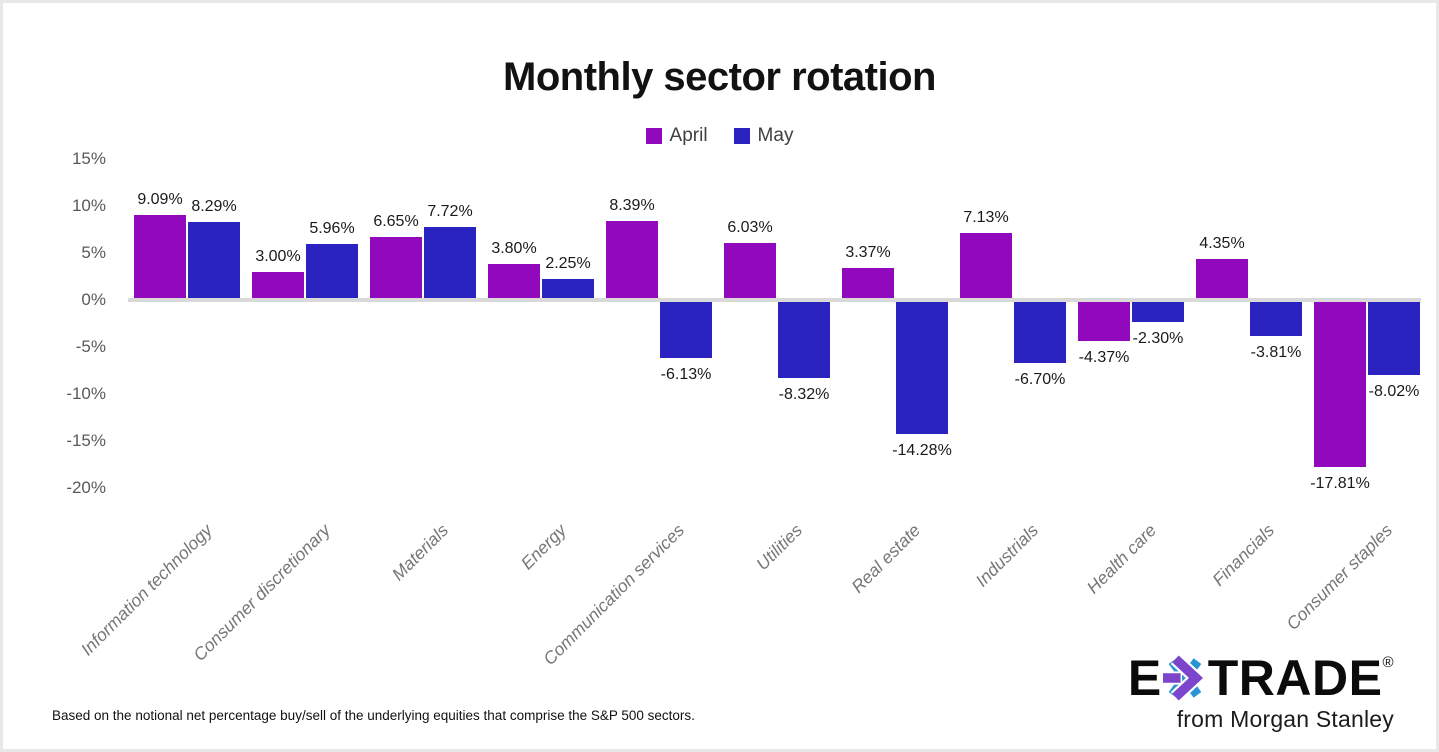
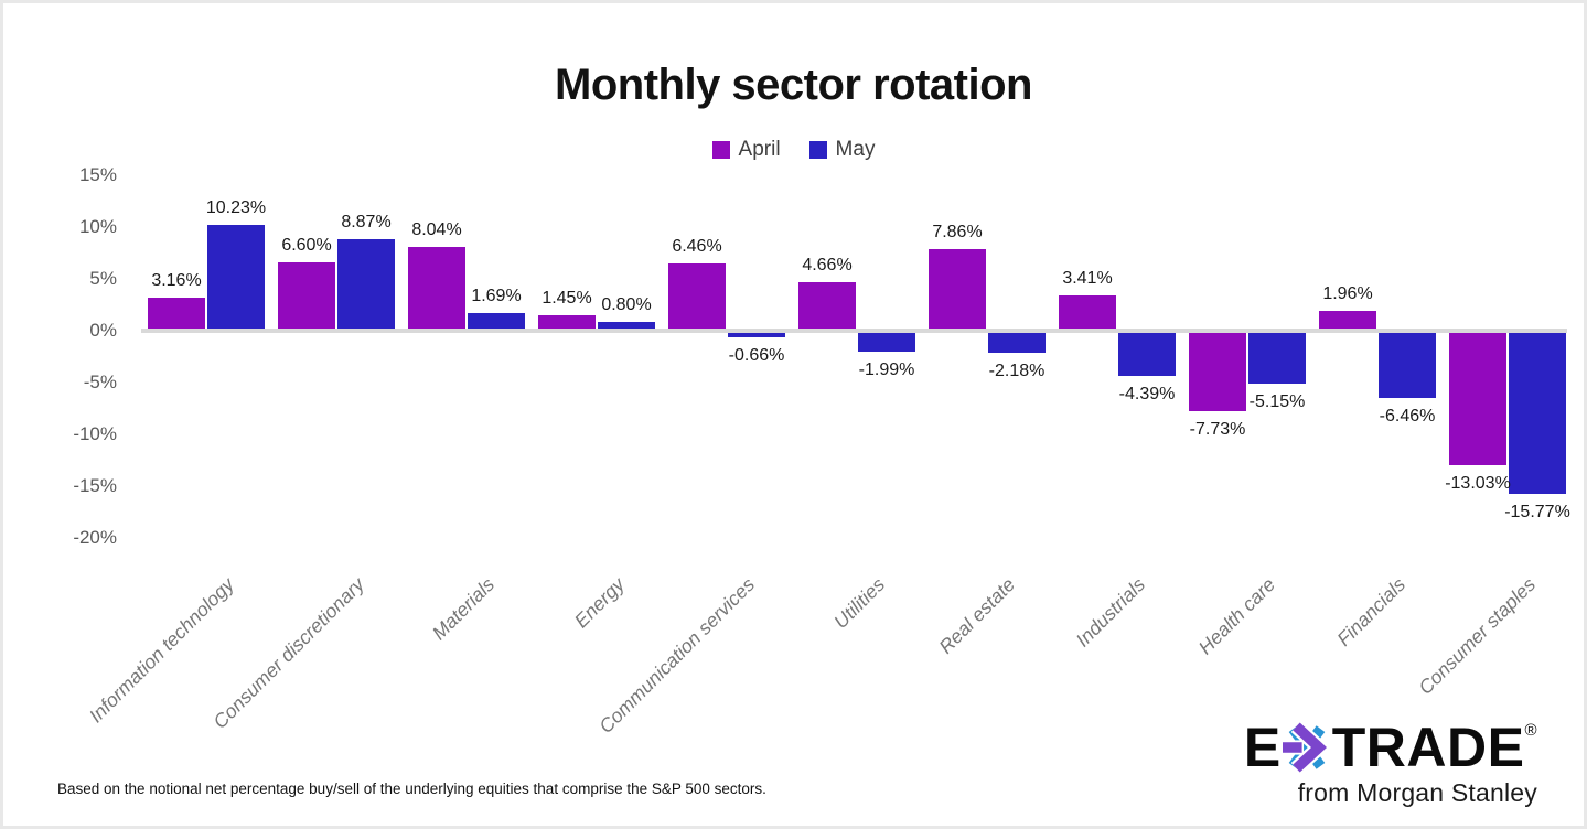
April/Information technology: 9.09% -> 3.16%
May/Information technology: 8.29% -> 10.23%
April/Consumer discretionary: 3.00% -> 6.60%
May/Consumer discretionary: 5.96% -> 8.87%
April/Materials: 6.65% -> 8.04%
May/Materials: 7.72% -> 1.69%
April/Energy: 3.80% -> 1.45%
May/Energy: 2.25% -> 0.80%
April/Communication services: 8.39% -> 6.46%
May/Communication services: -6.13% -> -0.66%
April/Utilities: 6.03% -> 4.66%
May/Utilities: -8.32% -> -1.99%
April/Real estate: 3.37% -> 7.86%
May/Real estate: -14.28% -> -2.18%
April/Industrials: 7.13% -> 3.41%
May/Industrials: -6.70% -> -4.39%
April/Health care: -4.37% -> -7.73%
May/Health care: -2.30% -> -5.15%
April/Financials: 4.35% -> 1.96%
May/Financials: -3.81% -> -6.46%
April/Consumer staples: -17.81% -> -13.03%
May/Consumer staples: -8.02% -> -15.77%
